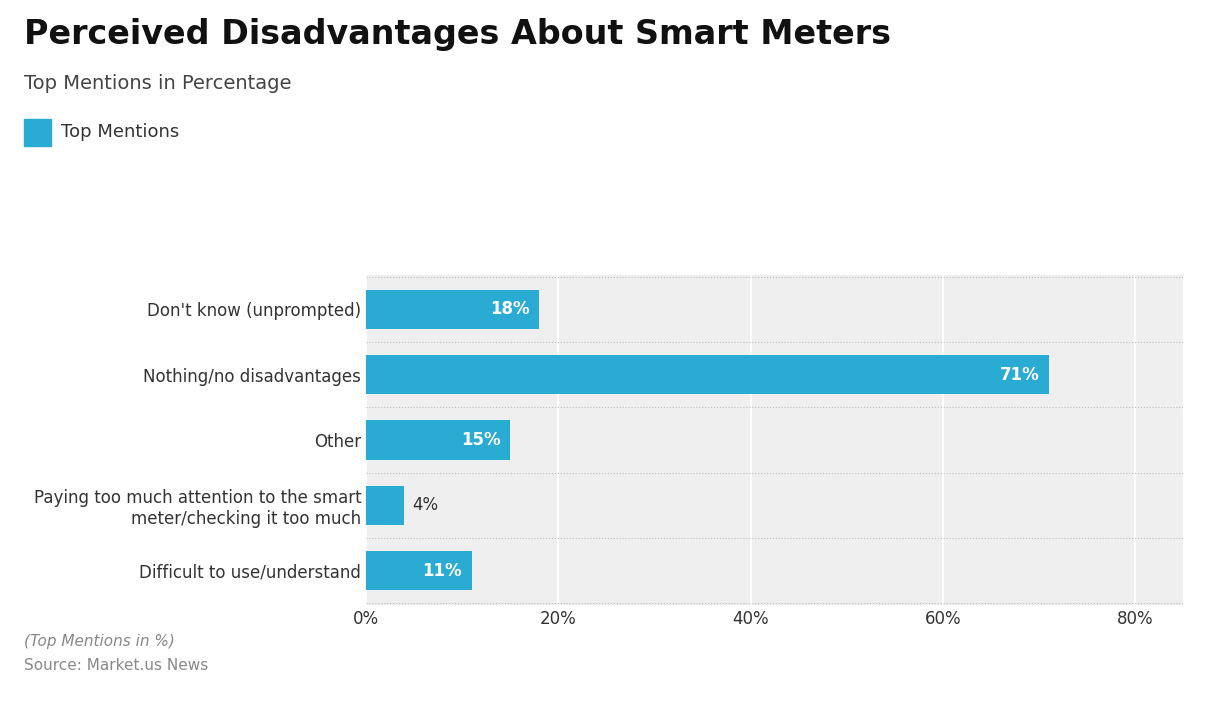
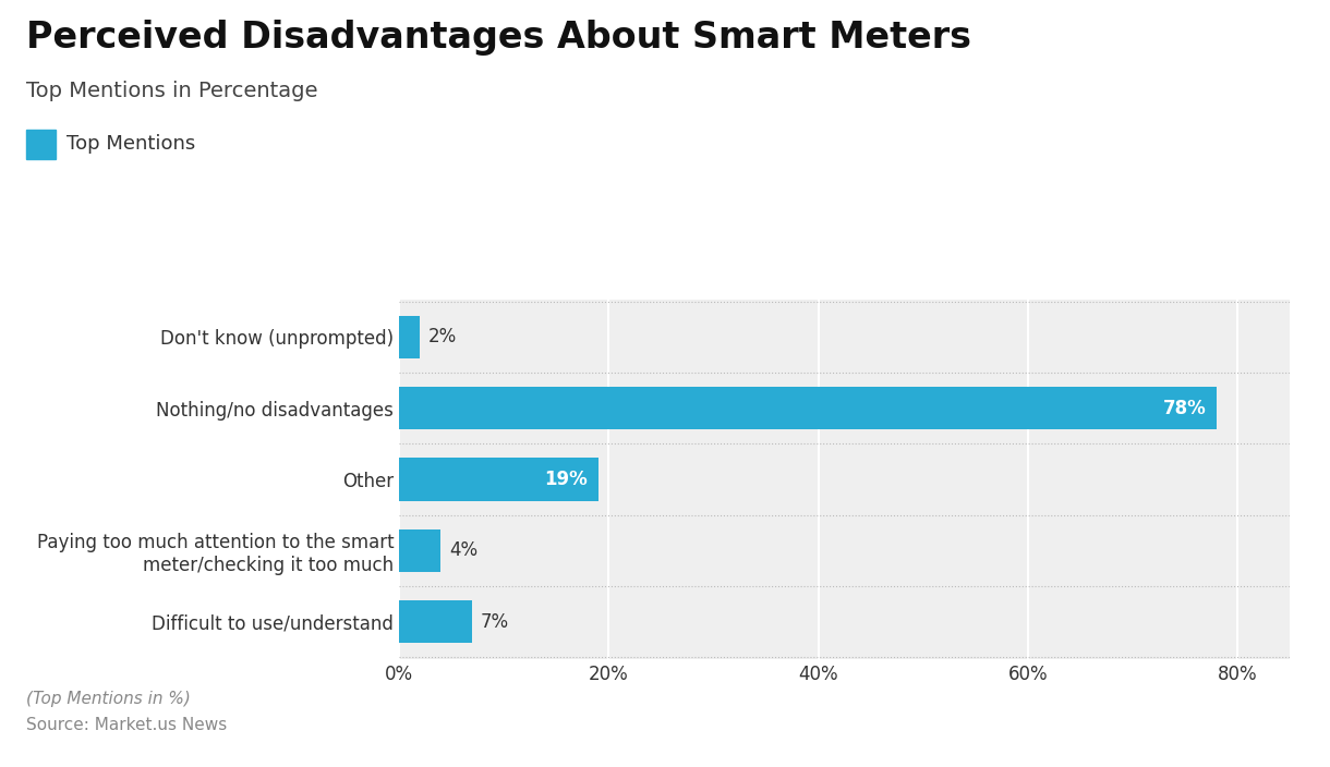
Don't know (unprompted): 18% -> 2%
Nothing/no disadvantages: 71% -> 78%
Other: 15% -> 19%
Difficult to use/understand: 11% -> 7%
